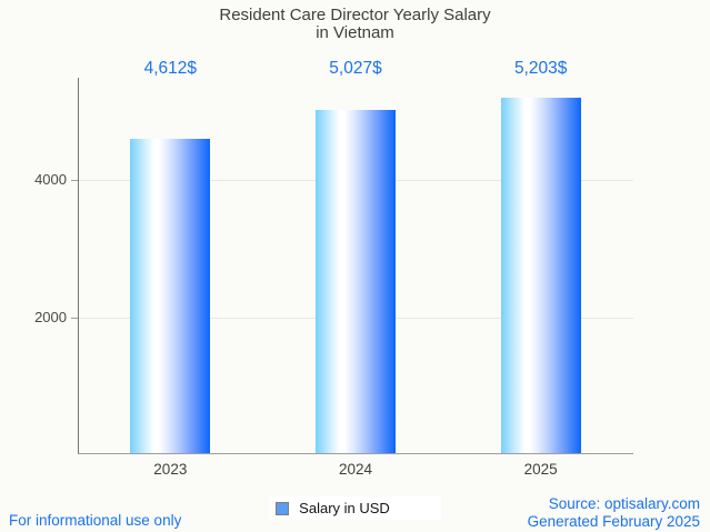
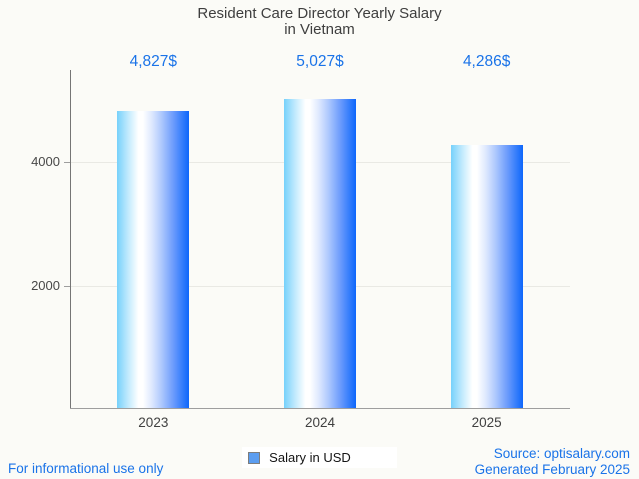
2023: 4,612 -> 4,827
2025: 5,203 -> 4,286
